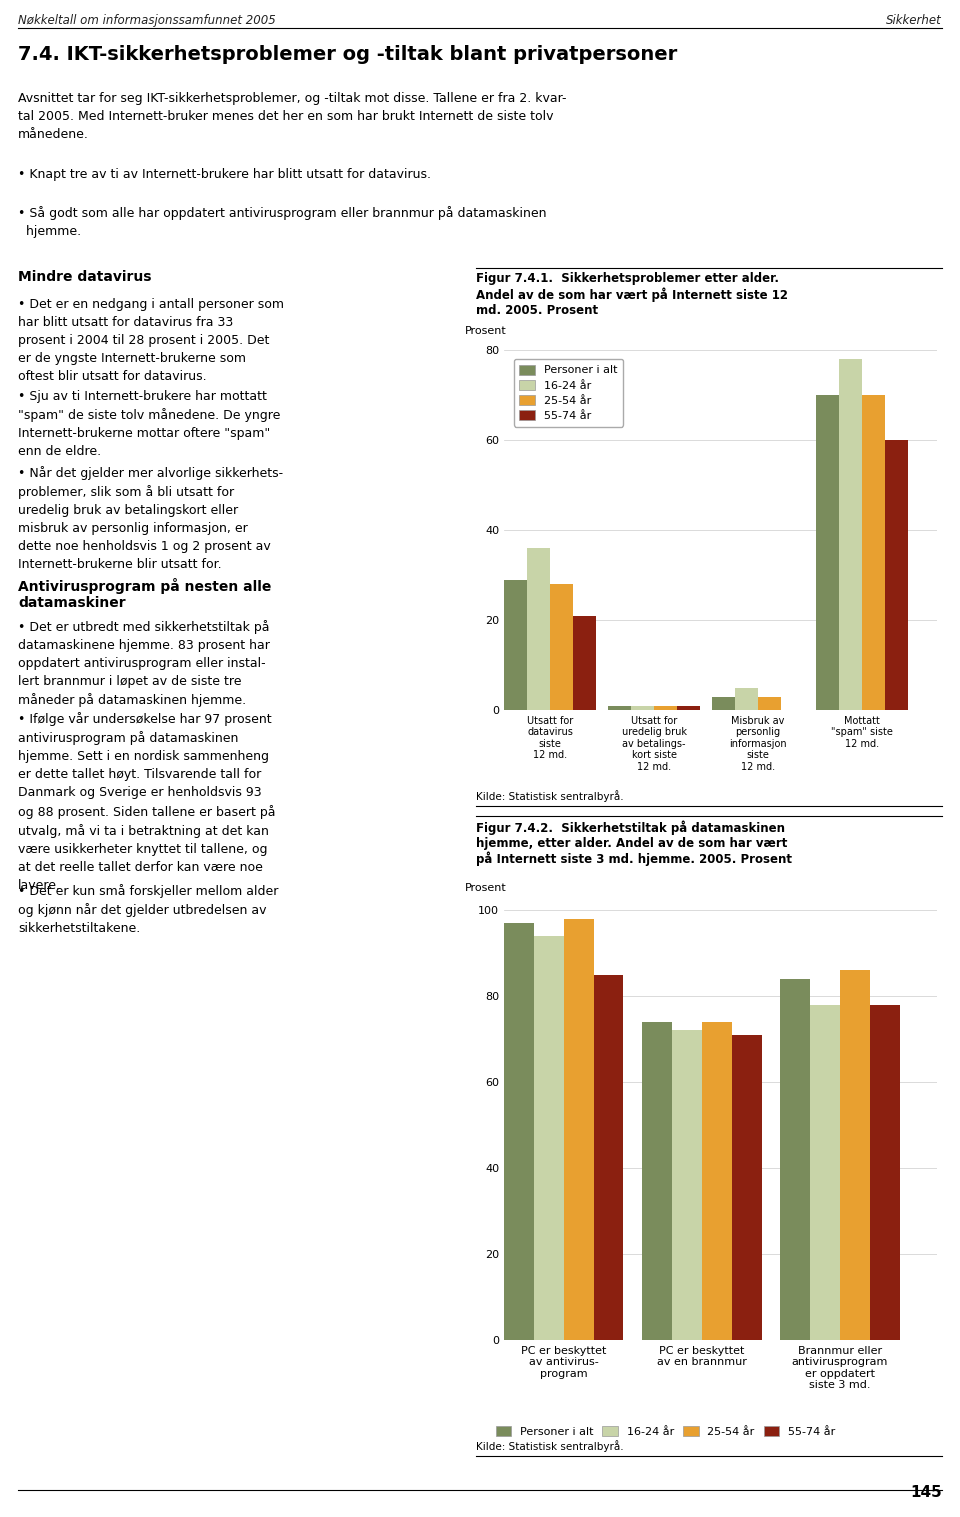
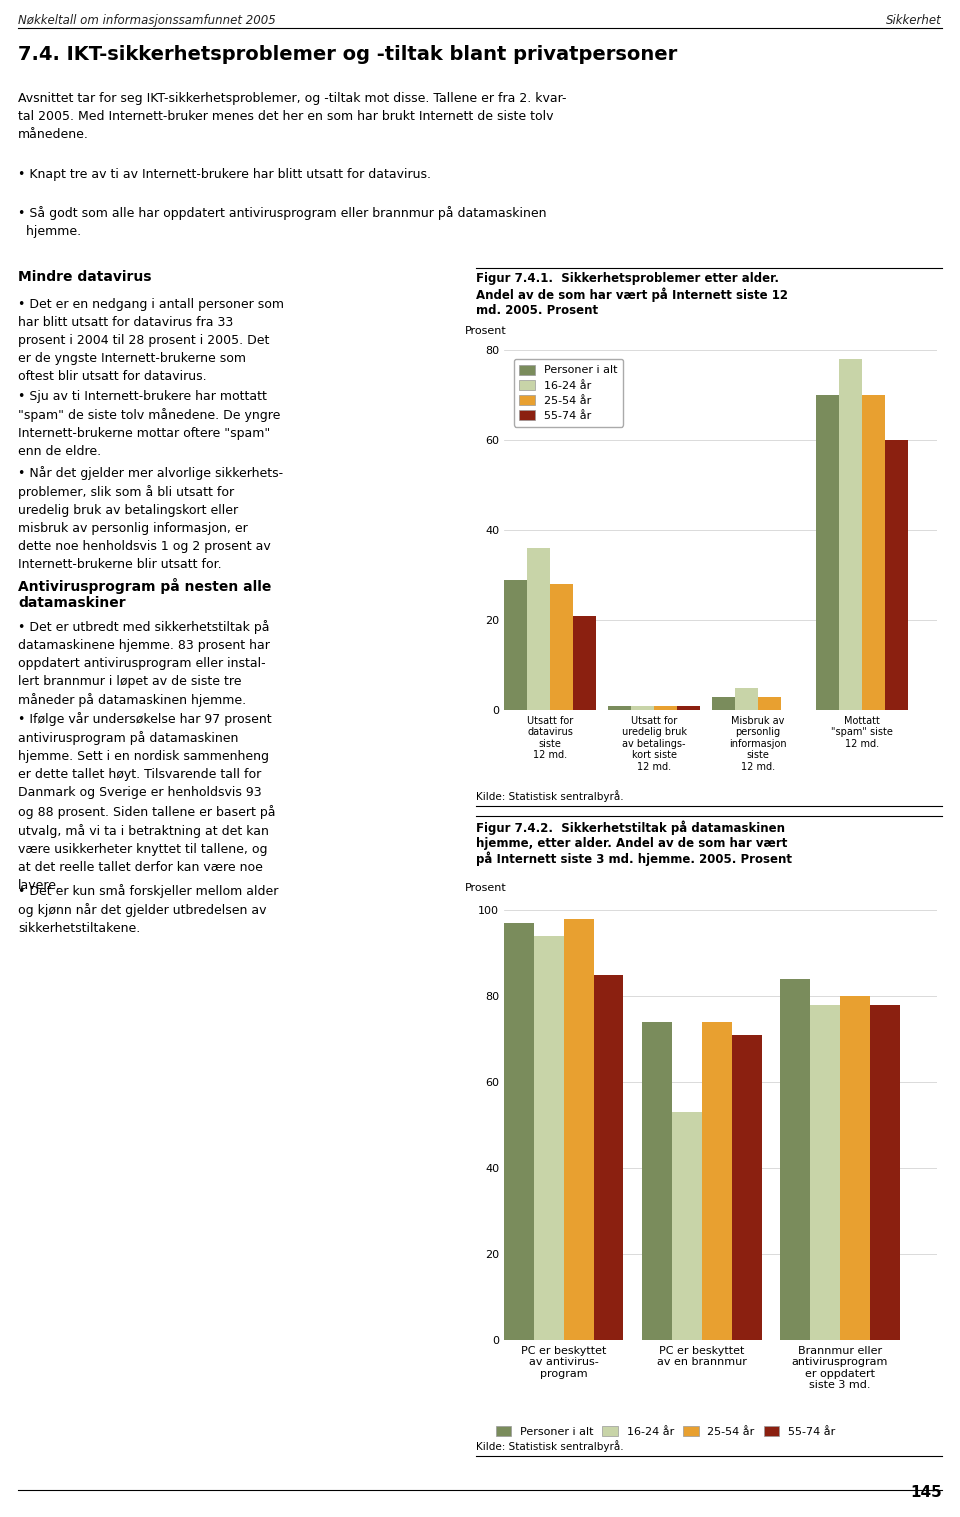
16-24 år/PC er beskyttet av en brannmur: 72 -> 53
25-54 år/Brannmur eller antivirusprogram er oppdatert siste 3 md.: 86 -> 80
